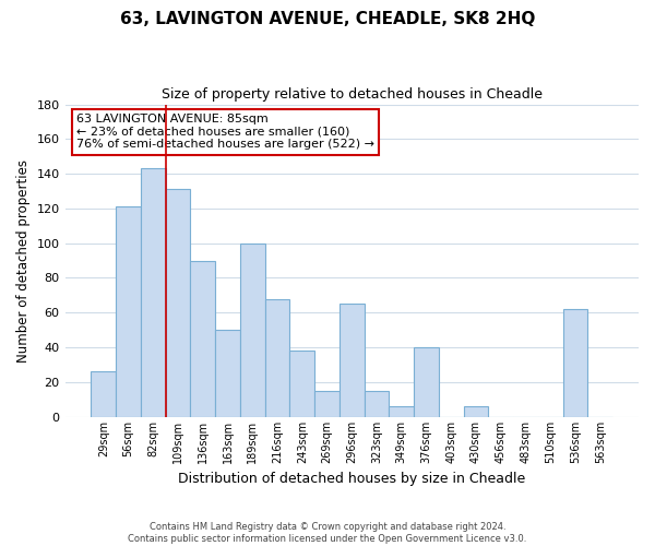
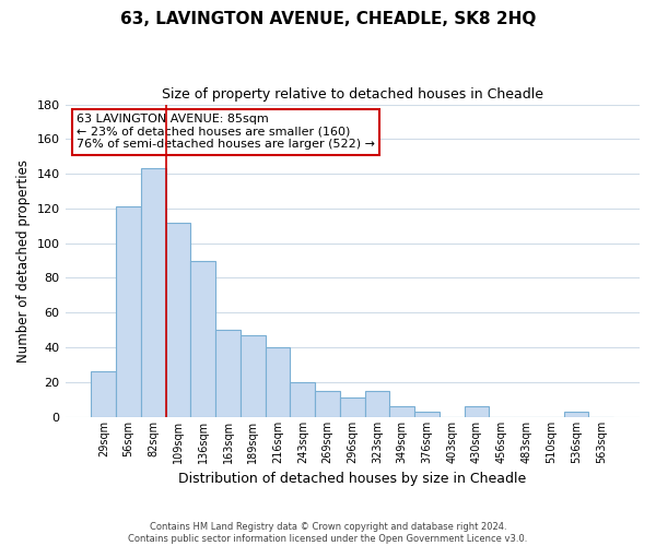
109sqm: 131 -> 112
189sqm: 100 -> 47
216sqm: 68 -> 40
243sqm: 38 -> 20
296sqm: 65 -> 11
376sqm: 40 -> 3
536sqm: 62 -> 3
